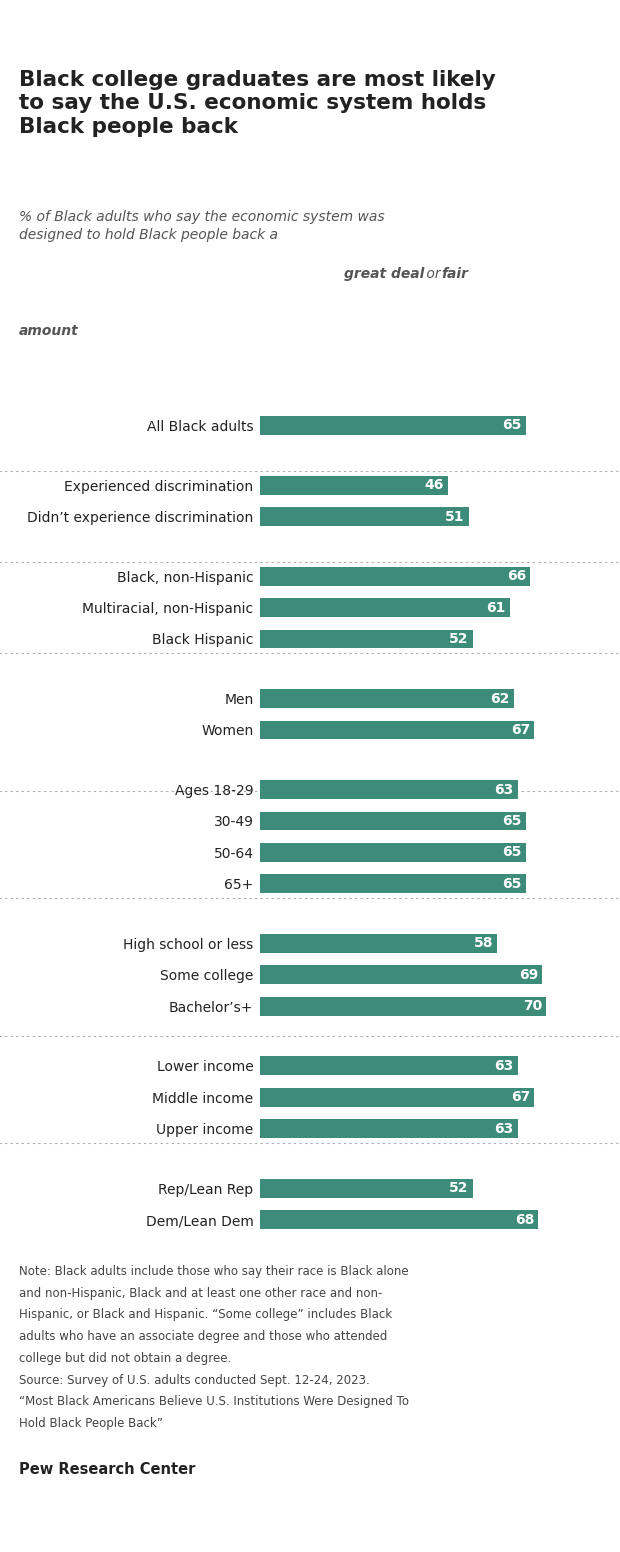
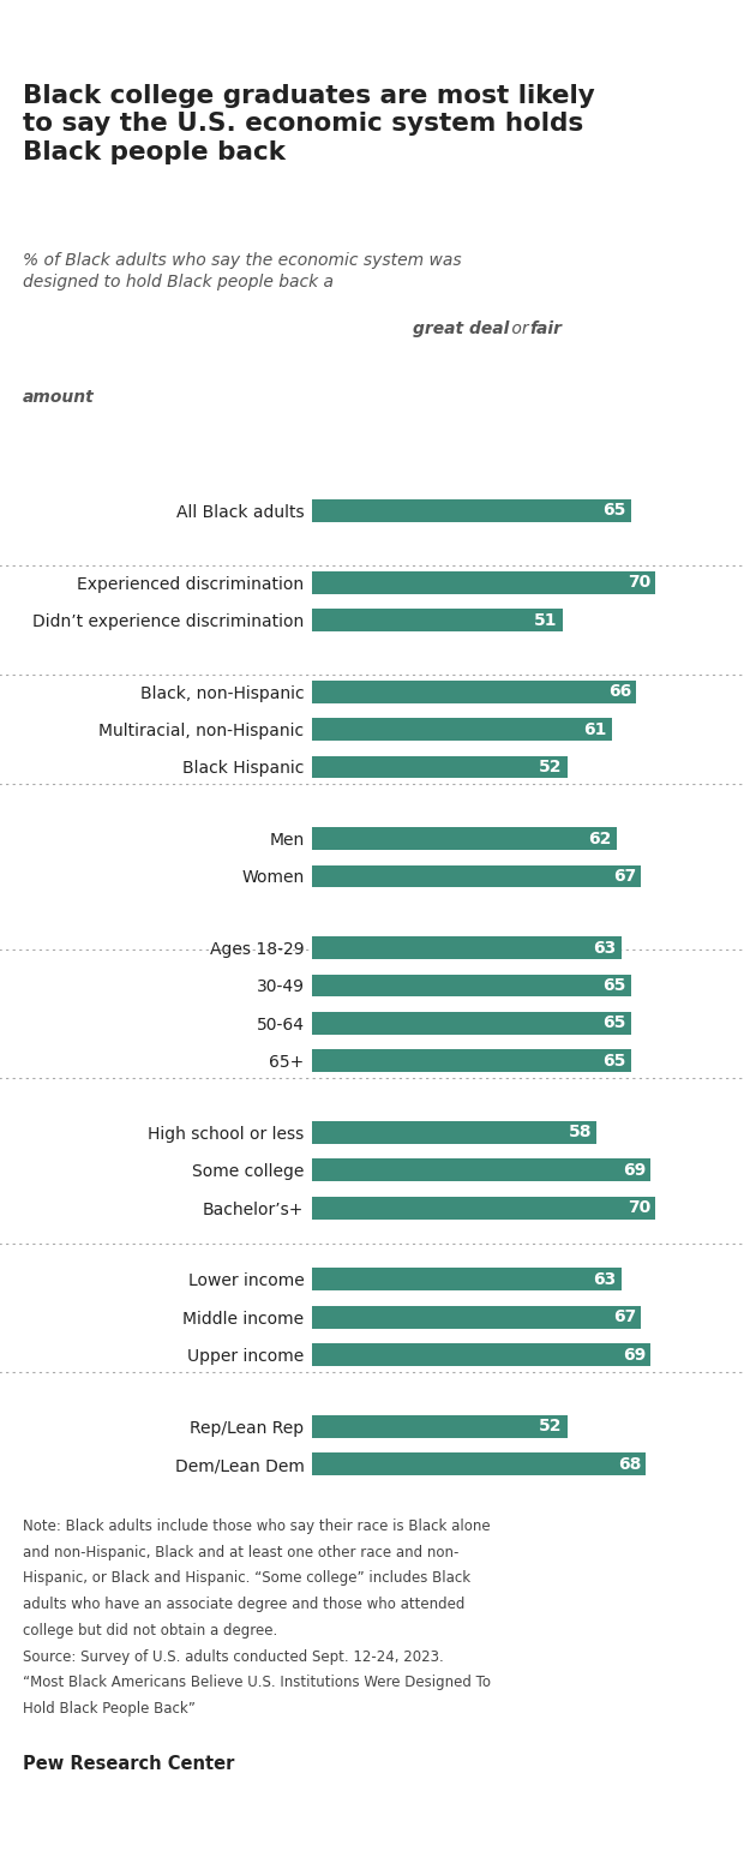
Experienced discrimination: 46 -> 70
Upper income: 63 -> 69
